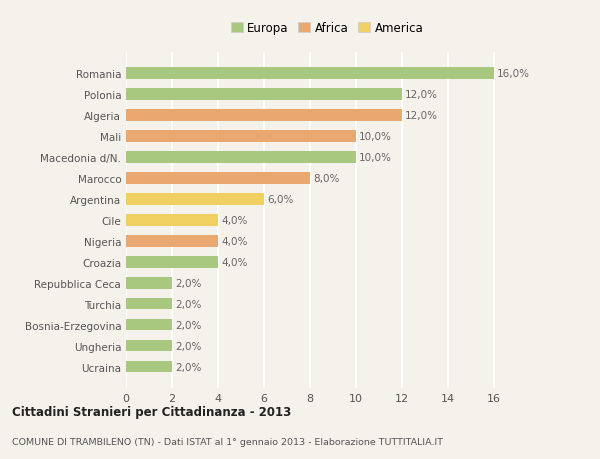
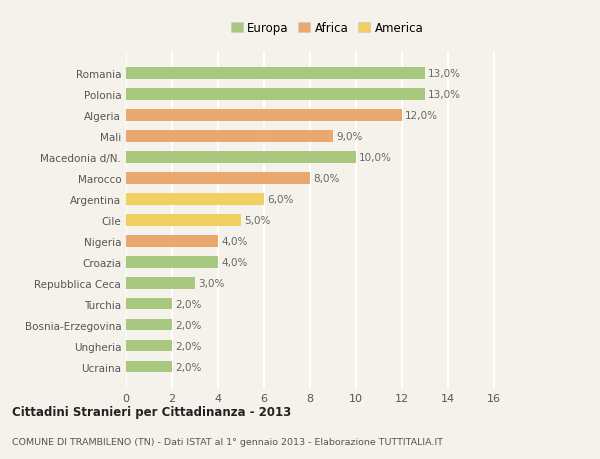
Romania: 16,0% -> 13,0%
Polonia: 12,0% -> 13,0%
Mali: 10,0% -> 9,0%
Cile: 4,0% -> 5,0%
Repubblica Ceca: 2,0% -> 3,0%
